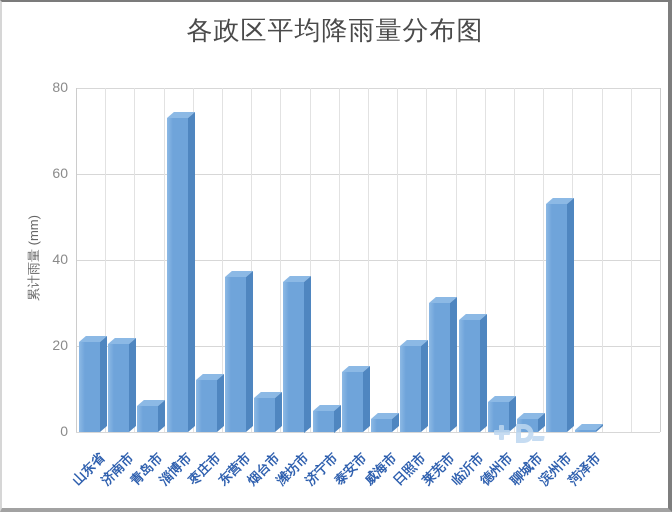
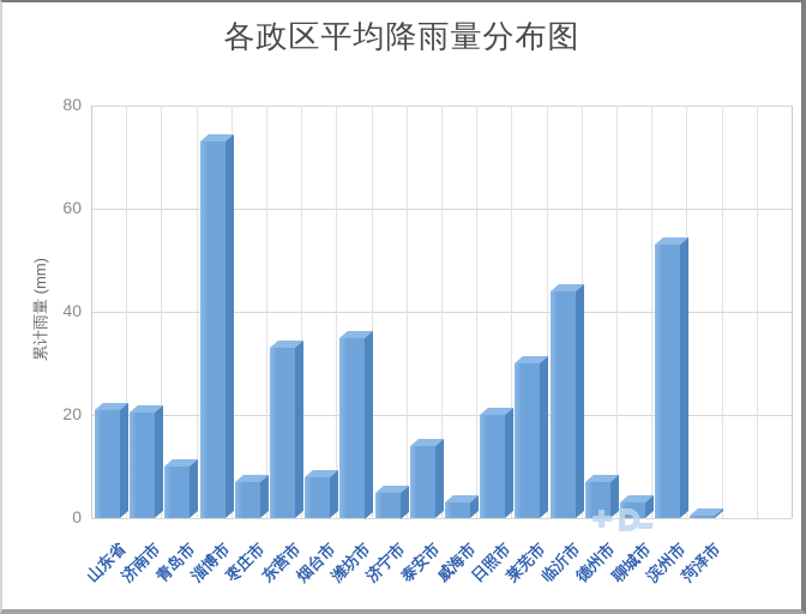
青岛市: 6 -> 10
枣庄市: 12 -> 7
东营市: 36 -> 33
临沂市: 26 -> 44
